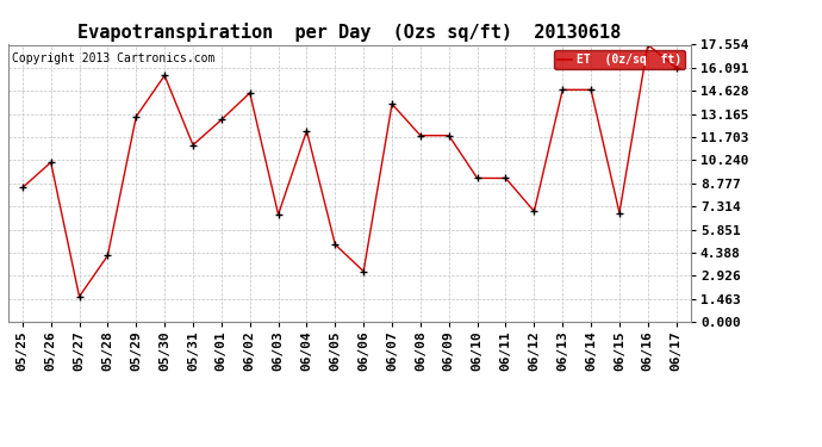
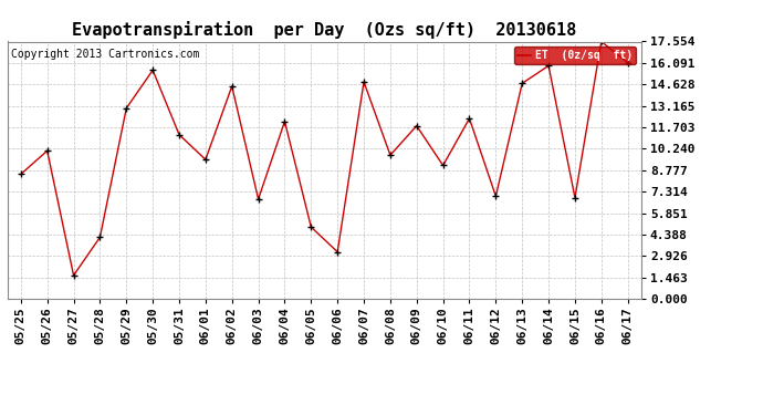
06/01: 12.8 -> 9.5
06/07: 13.8 -> 14.8
06/08: 11.8 -> 9.8
06/11: 9.1 -> 12.3
06/14: 14.7 -> 15.9
